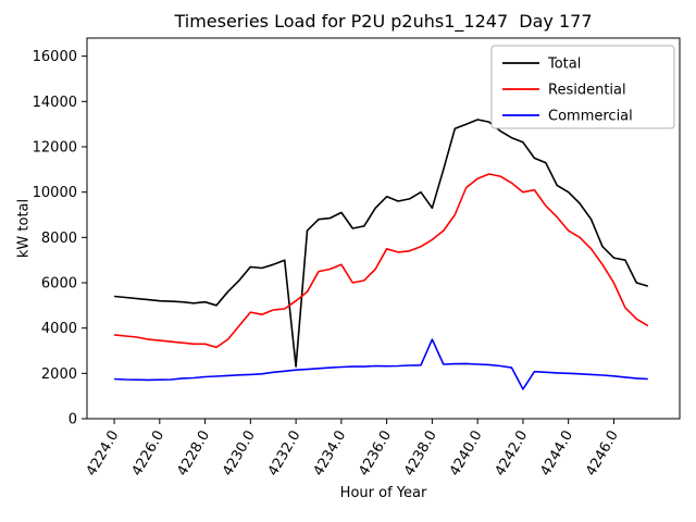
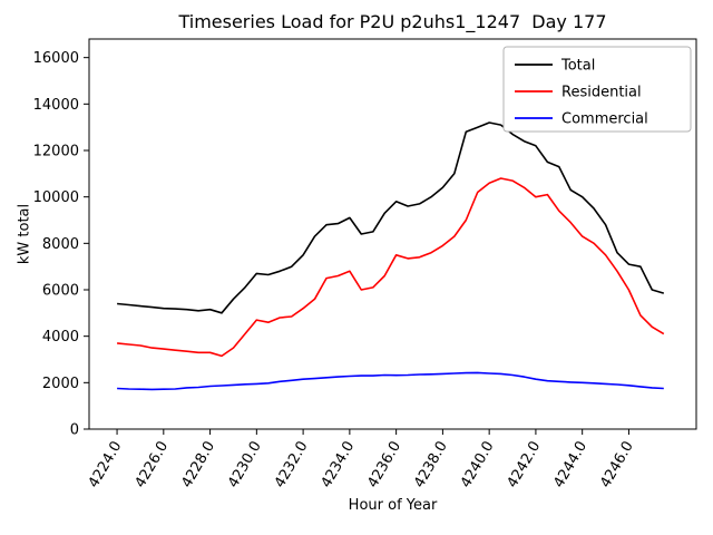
Total/4232.0: 2300 -> 7500
Total/4238.0: 9300 -> 10400
Commercial/4238.0: 3500 -> 2400
Commercial/4242.0: 1300 -> 2200
